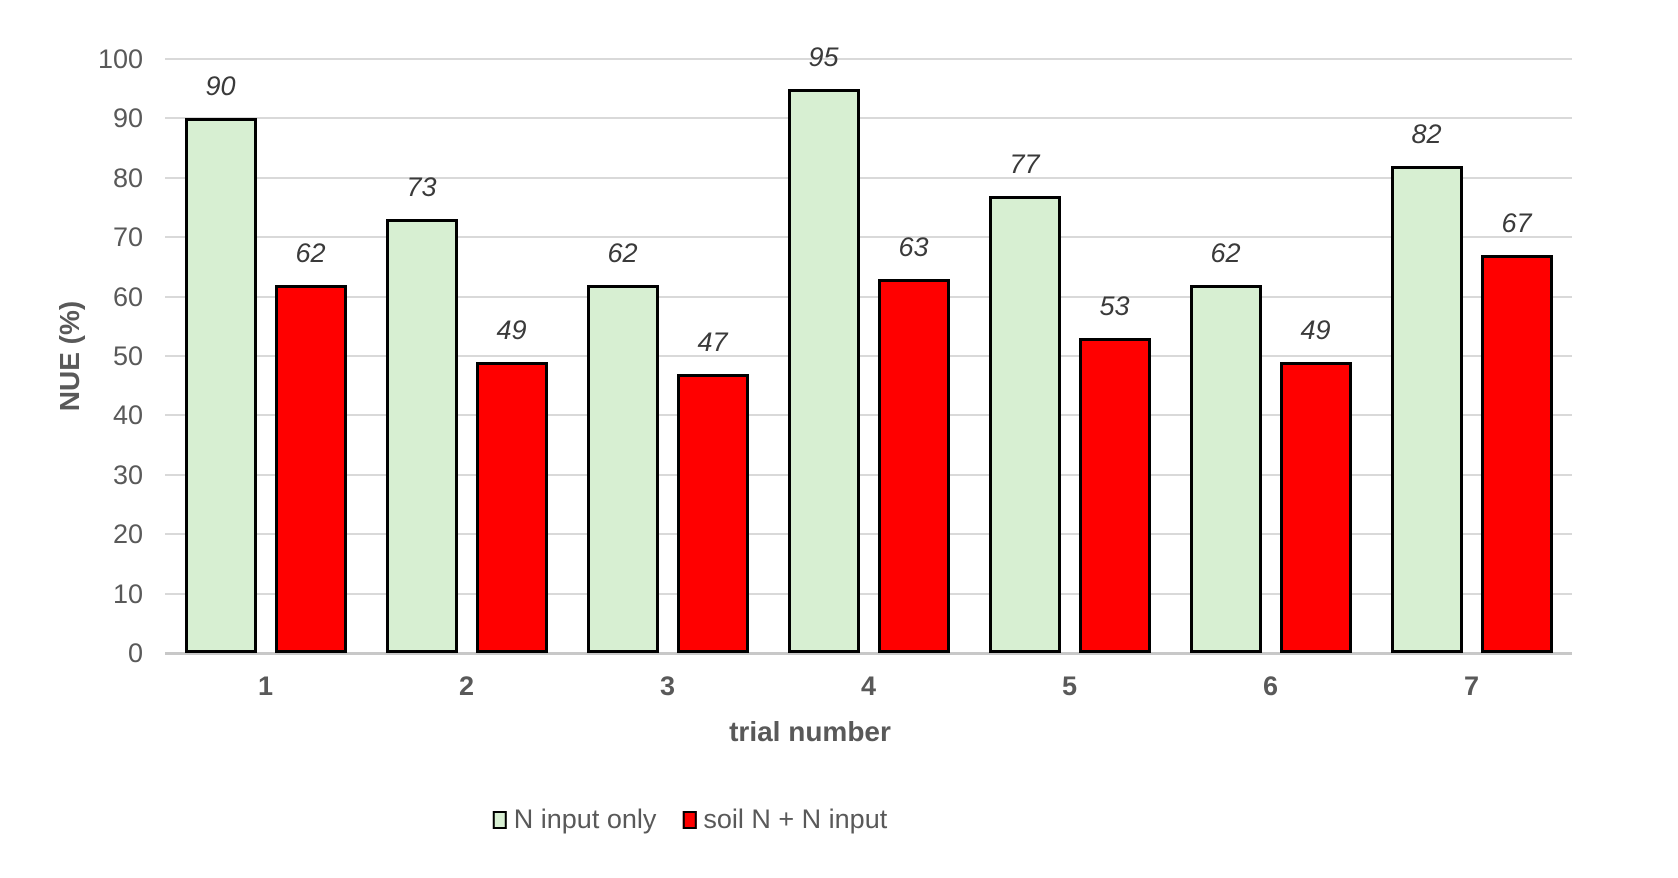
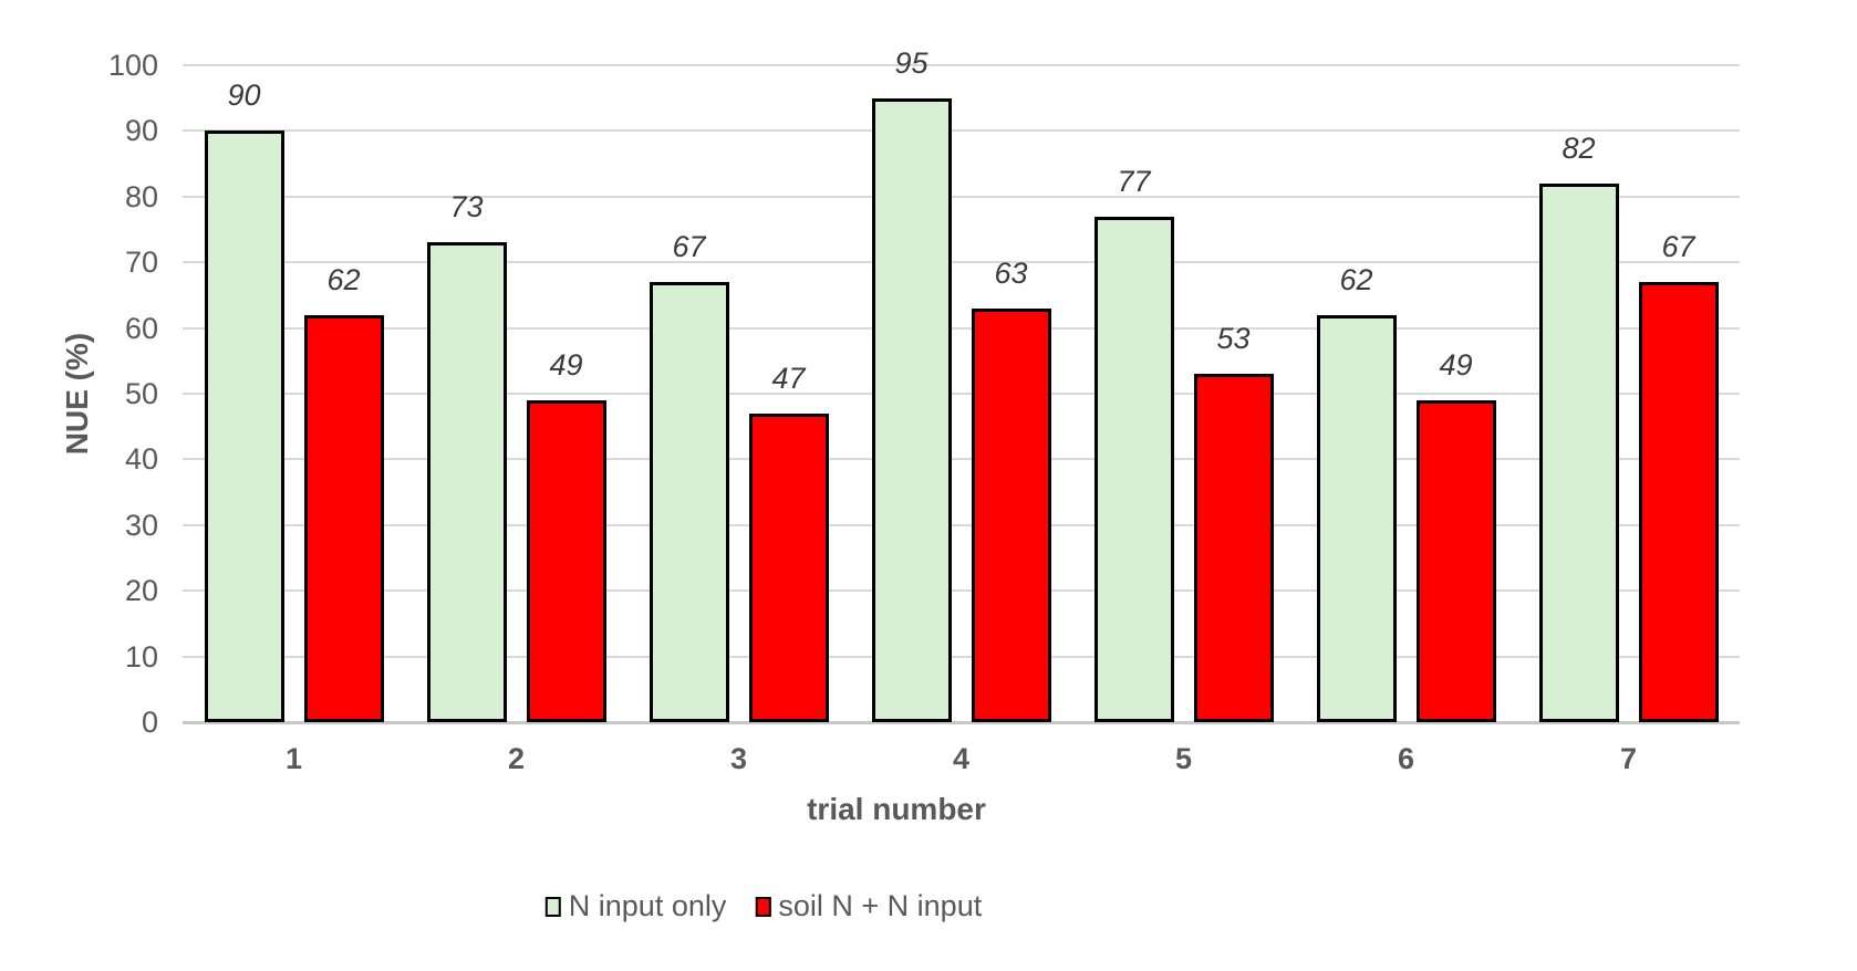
N input only/3: 62 -> 67
